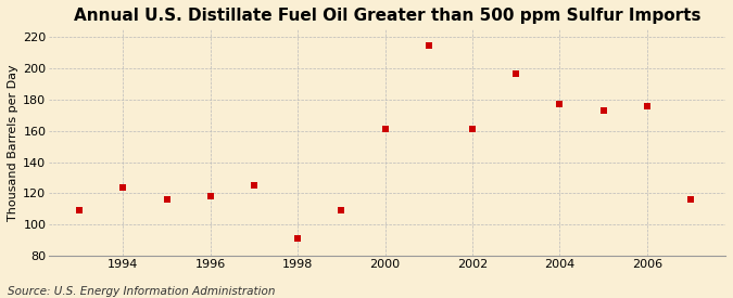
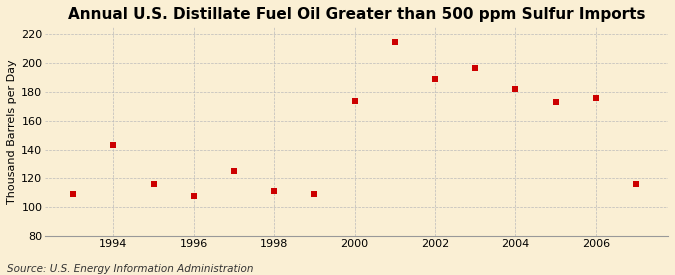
1994: 124 -> 143
1996: 118 -> 108
1998: 91 -> 111
2000: 161 -> 174
2002: 161 -> 189
2004: 177 -> 182
